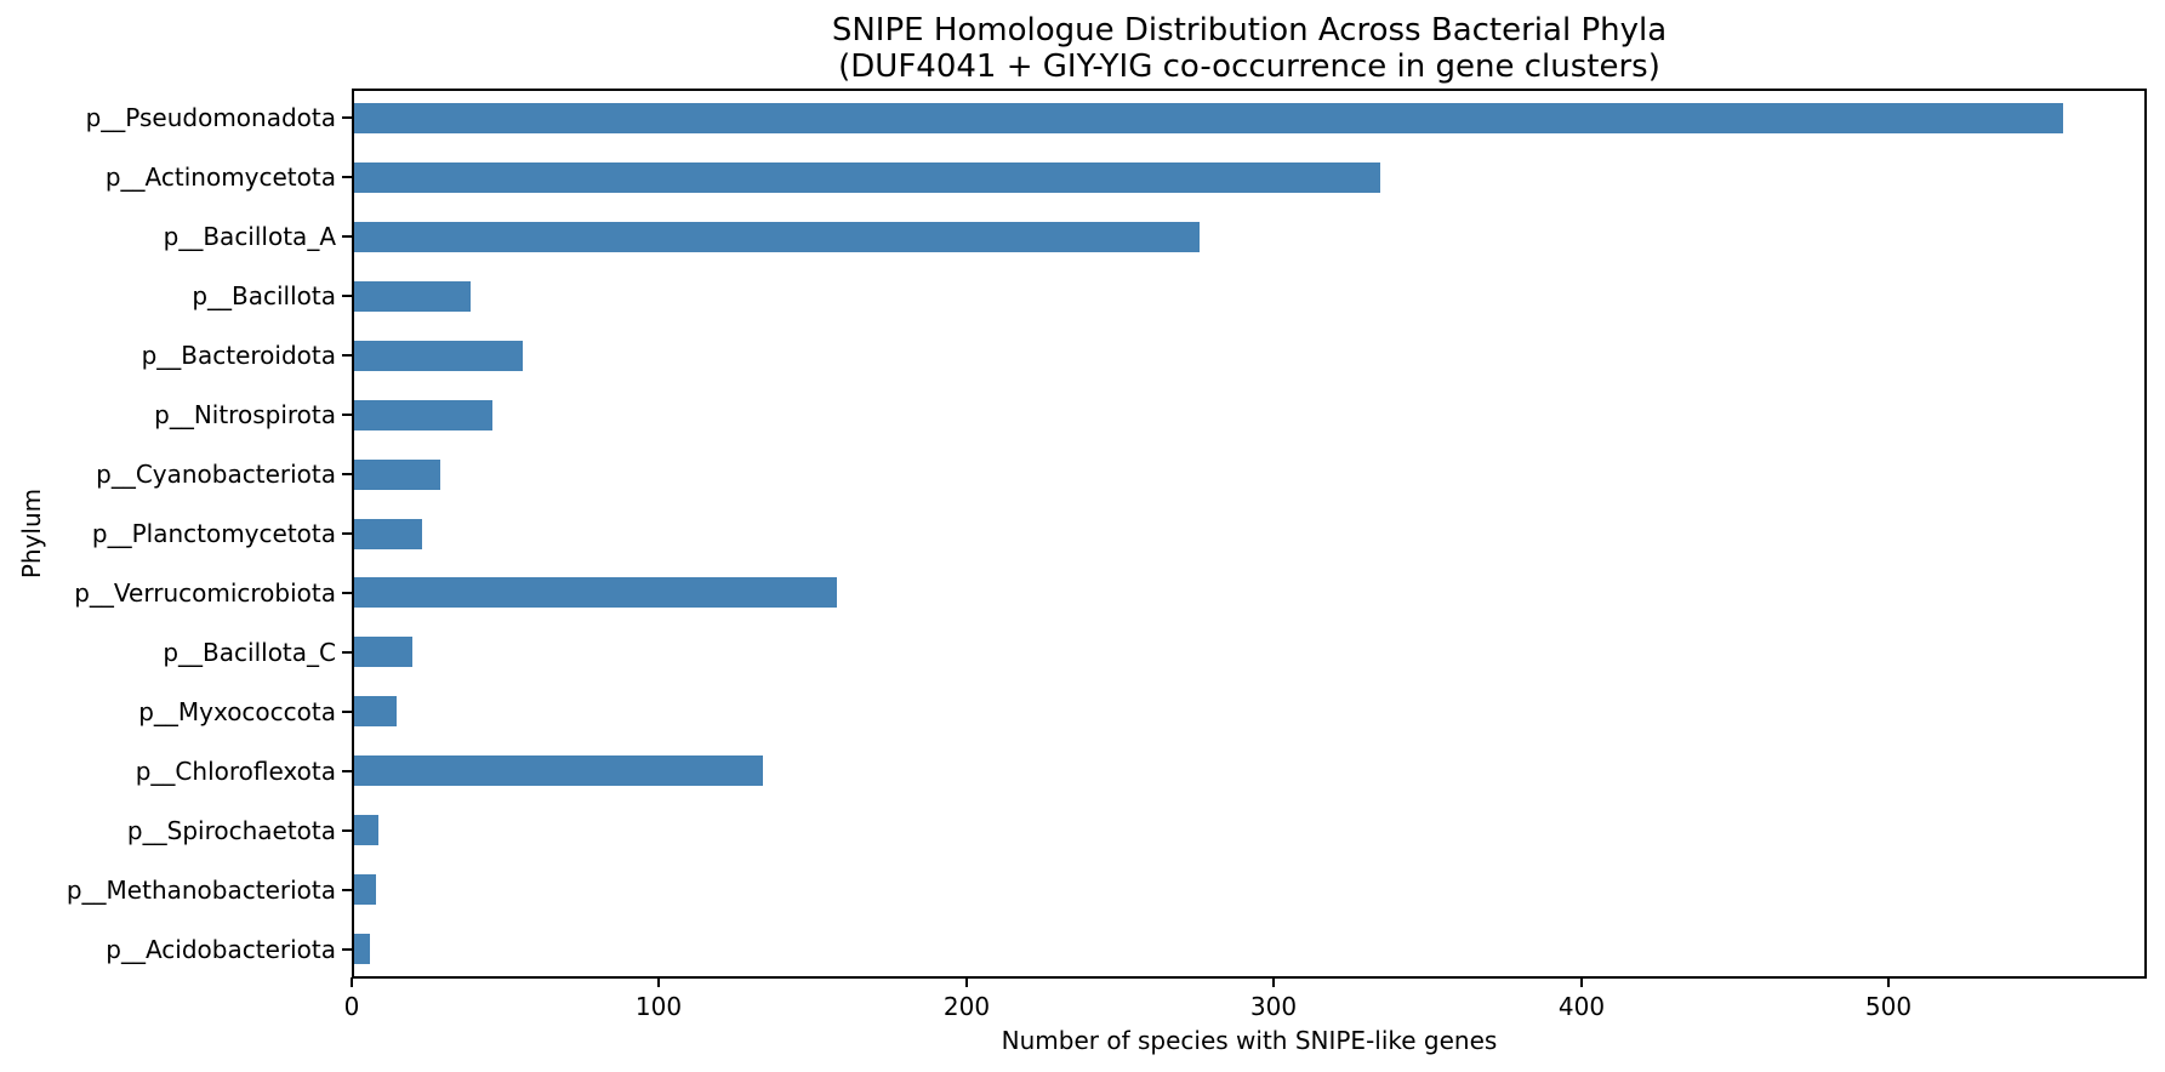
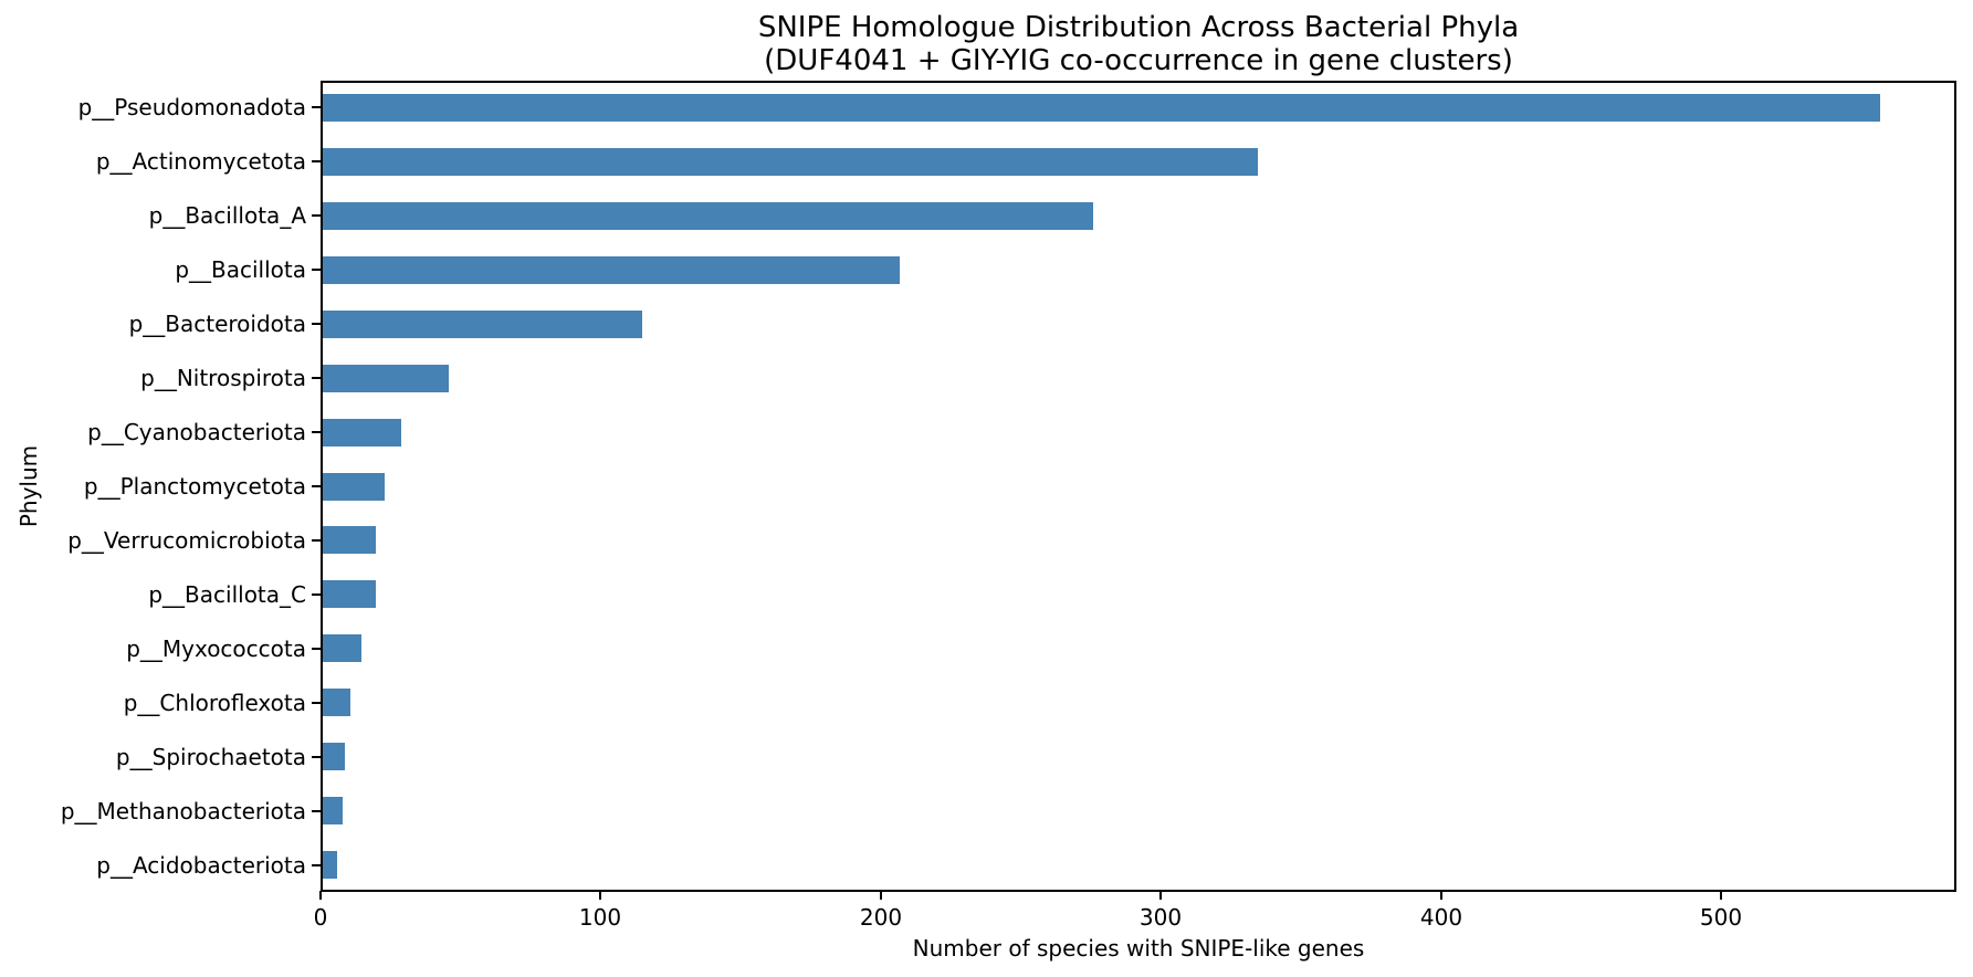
p__Bacillota: 38 -> 206
p__Bacteroidota: 55 -> 114
p__Verrucomicrobiota: 157 -> 19
p__Chloroflexota: 133 -> 10
